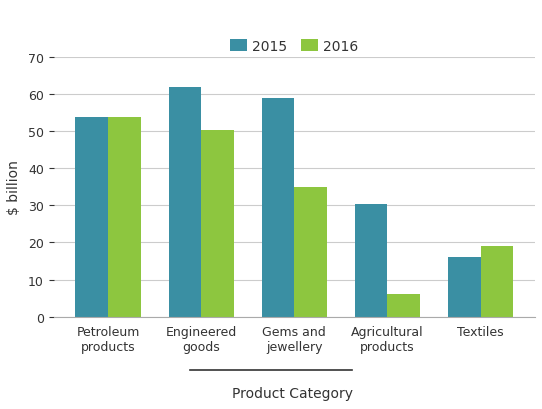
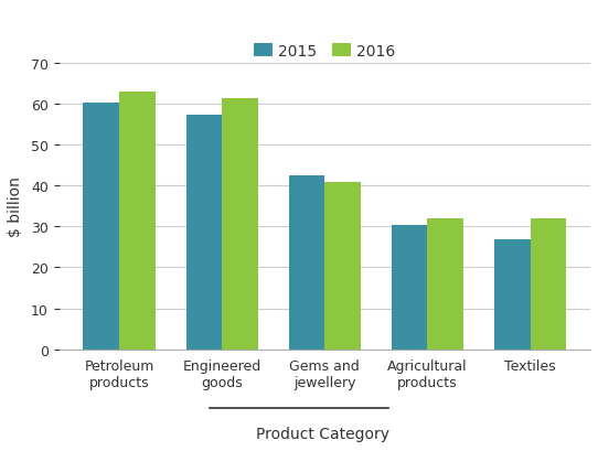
2015/Petroleum products: 54.0 -> 60.5
2016/Petroleum products: 54.0 -> 63.0
2015/Engineered goods: 62.0 -> 57.5
2016/Engineered goods: 50.5 -> 61.5
2015/Gems and jewellery: 59.0 -> 42.5
2016/Gems and jewellery: 35.0 -> 41.0
2016/Agricultural products: 6.0 -> 32.0
2015/Textiles: 16.0 -> 27.0
2016/Textiles: 19.0 -> 32.0
